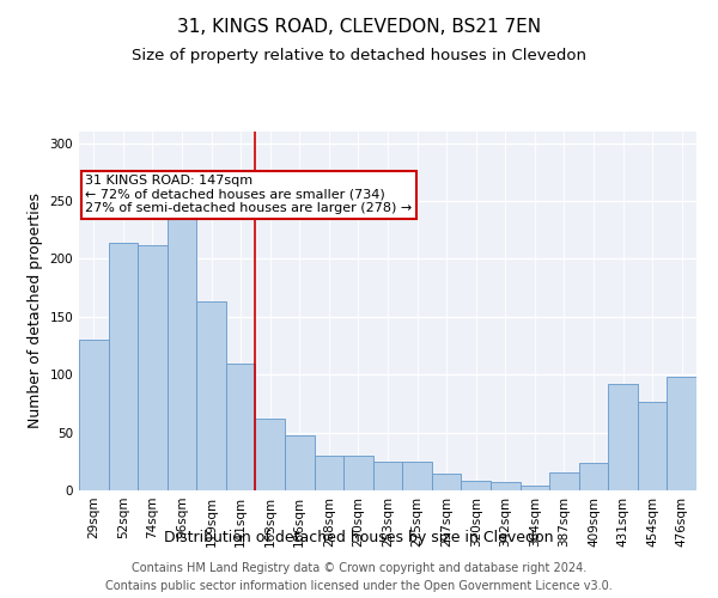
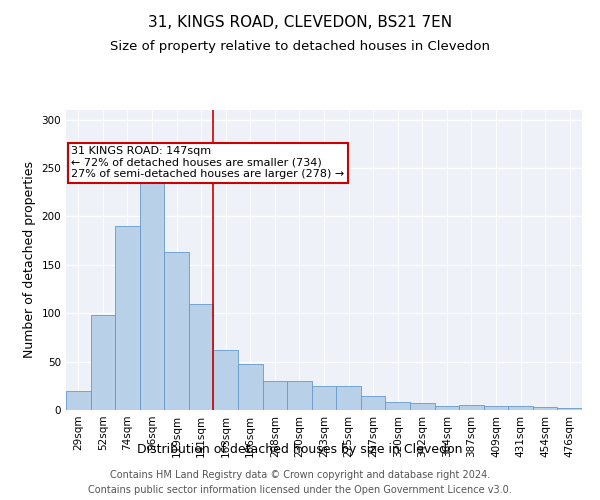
29sqm: 130 -> 20
52sqm: 214 -> 98
74sqm: 212 -> 190
387sqm: 16 -> 5
409sqm: 24 -> 4
431sqm: 92 -> 4
454sqm: 76 -> 3
476sqm: 98 -> 2
